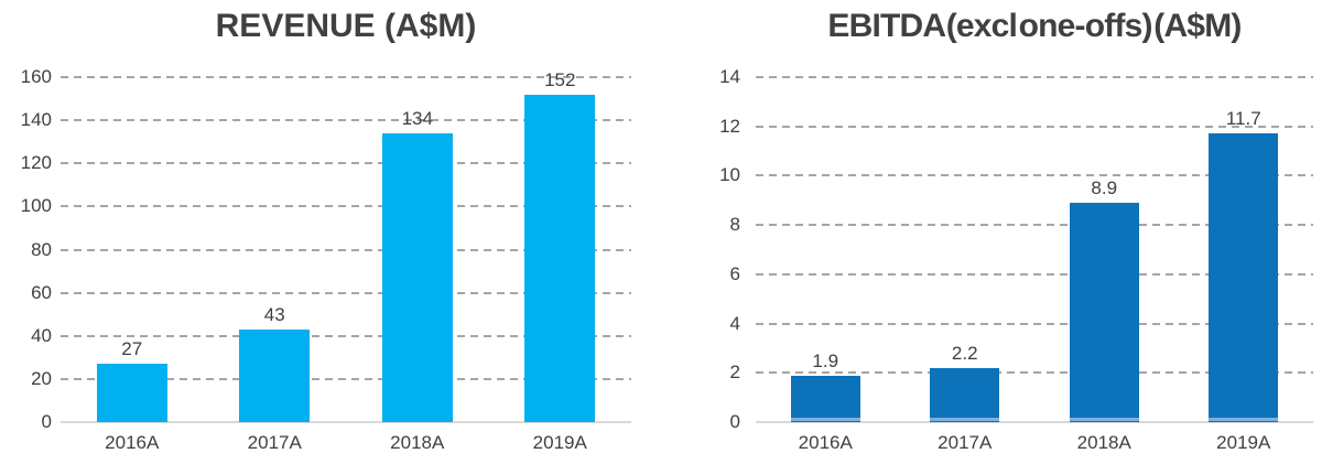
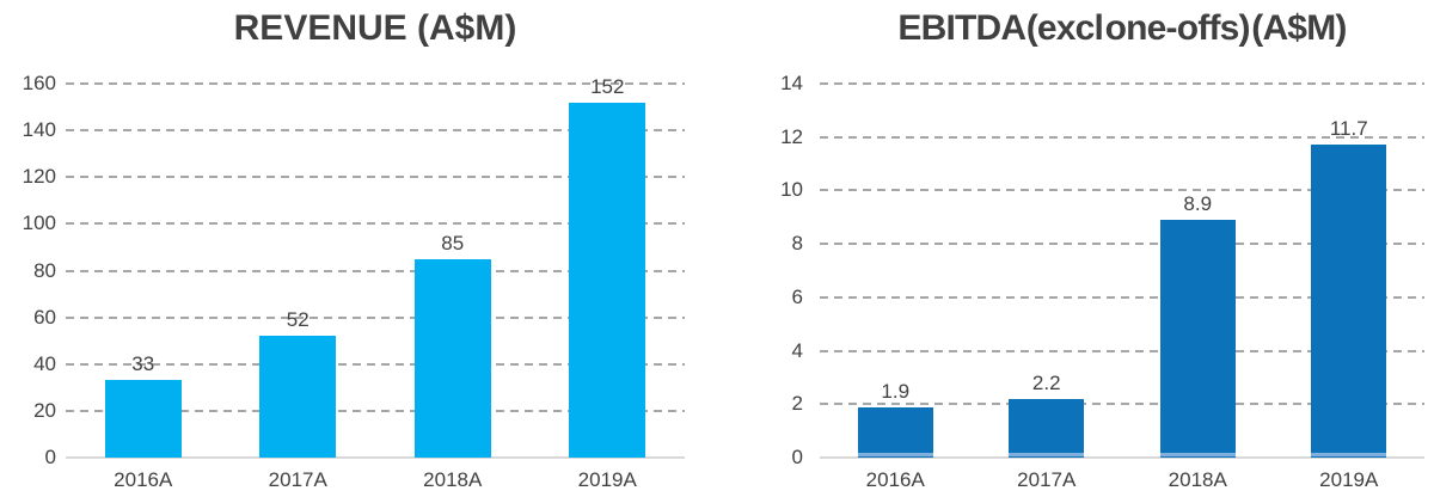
REVENUE (A$M)/2016A: 27 -> 33
REVENUE (A$M)/2017A: 43 -> 52
REVENUE (A$M)/2018A: 134 -> 85
